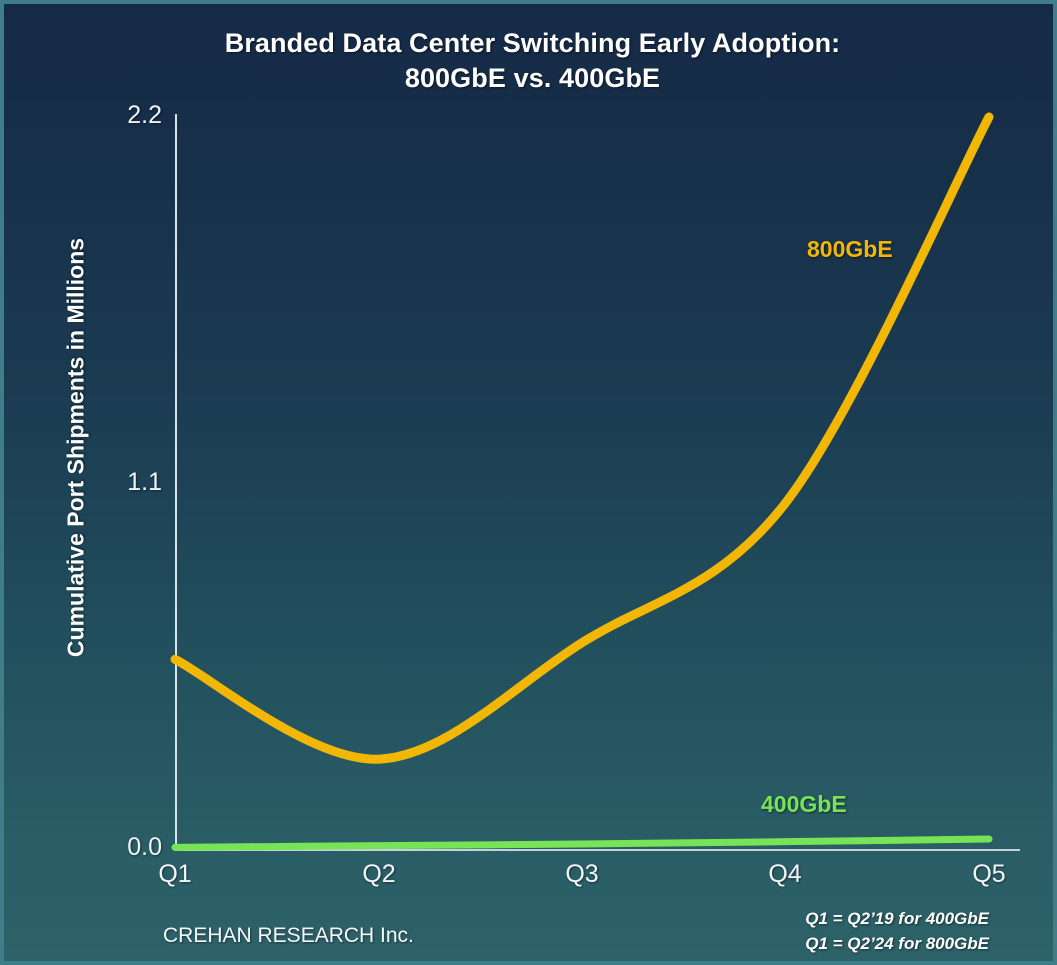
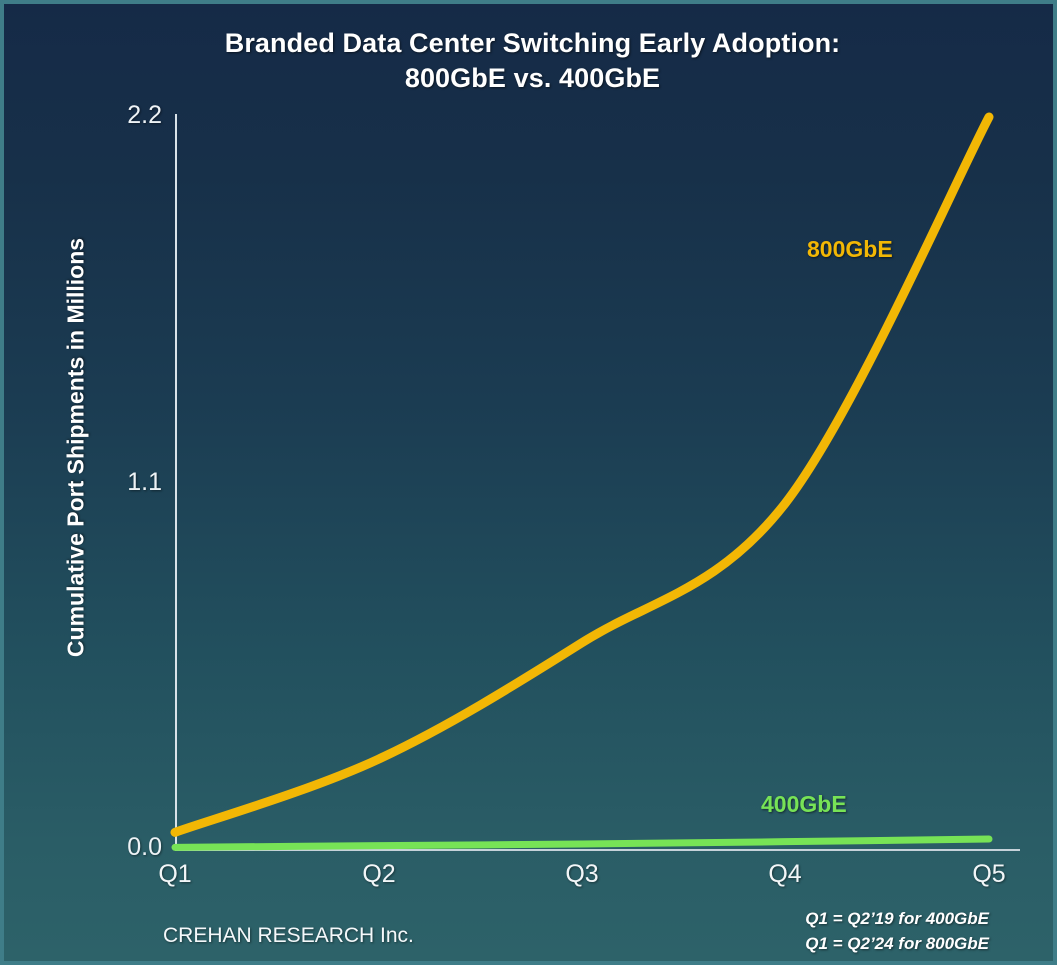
800GbE/Q1: 0.57 -> 0.05
